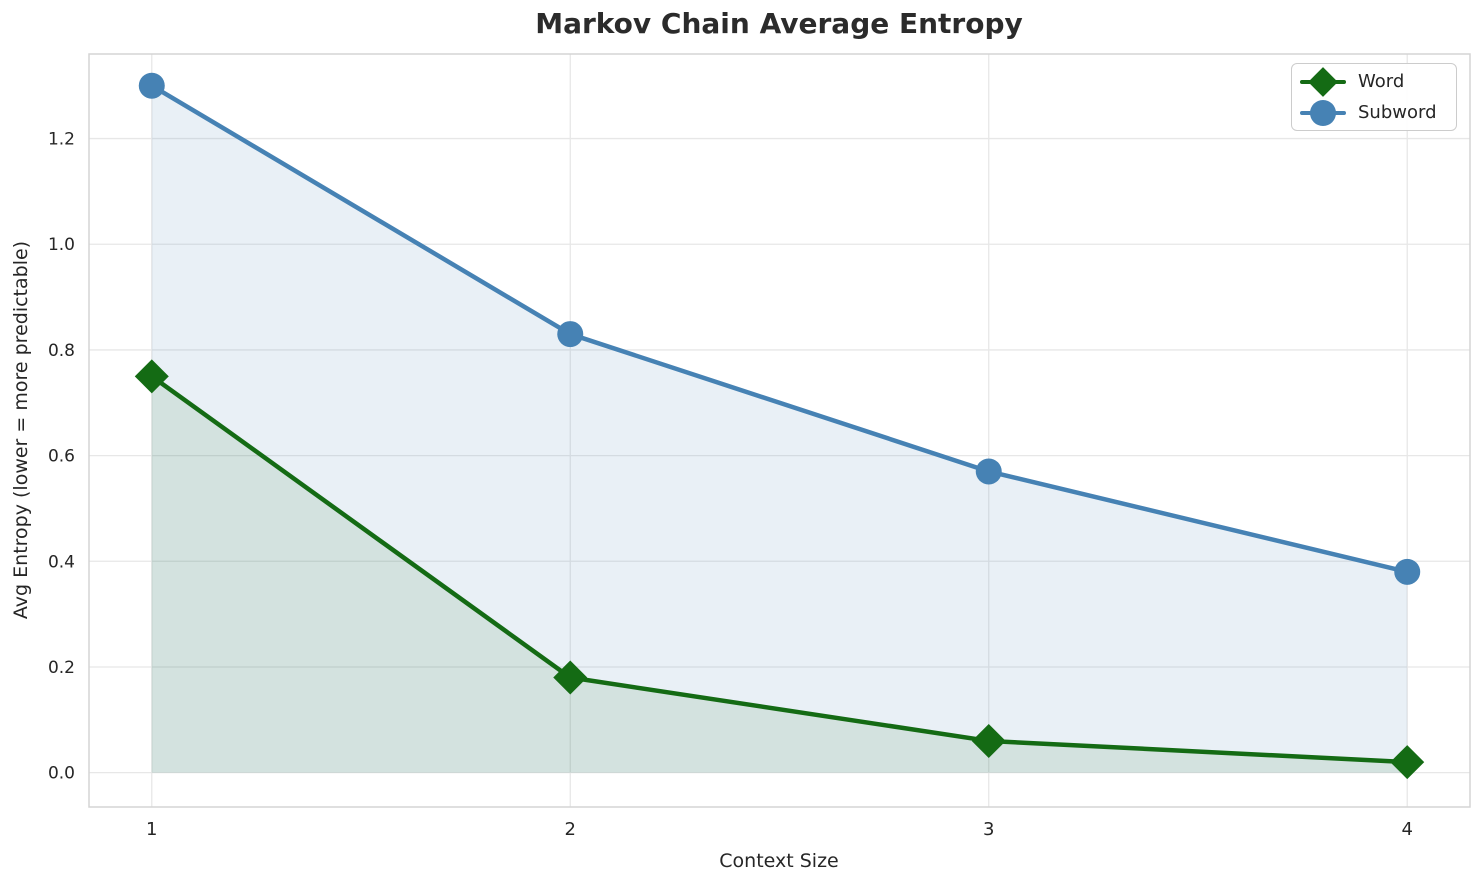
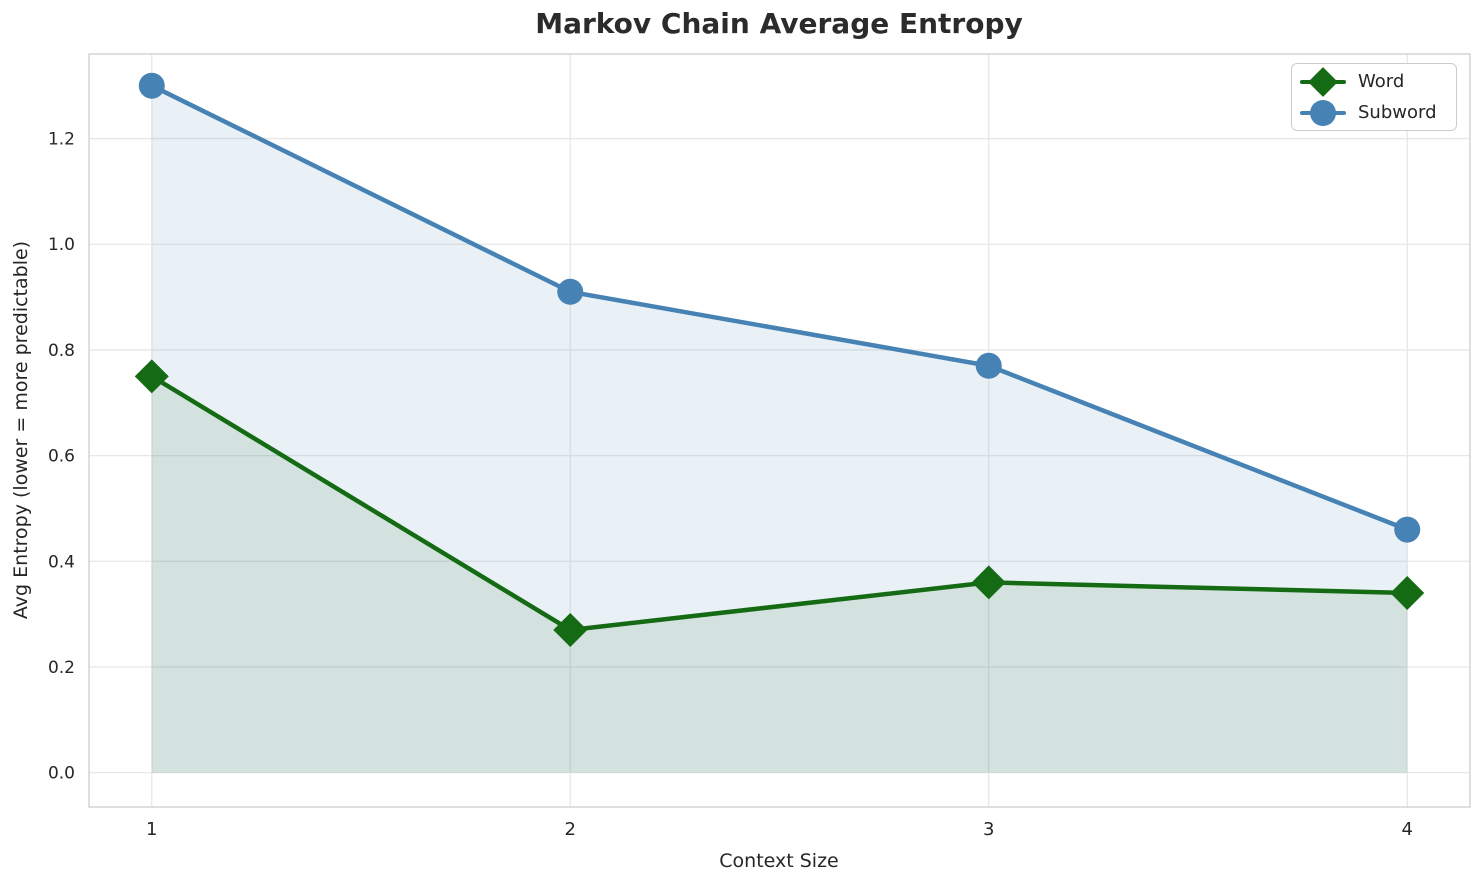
Word/2: 0.18 -> 0.27
Subword/2: 0.83 -> 0.91
Word/3: 0.06 -> 0.36
Subword/3: 0.57 -> 0.77
Word/4: 0.02 -> 0.34
Subword/4: 0.38 -> 0.46
